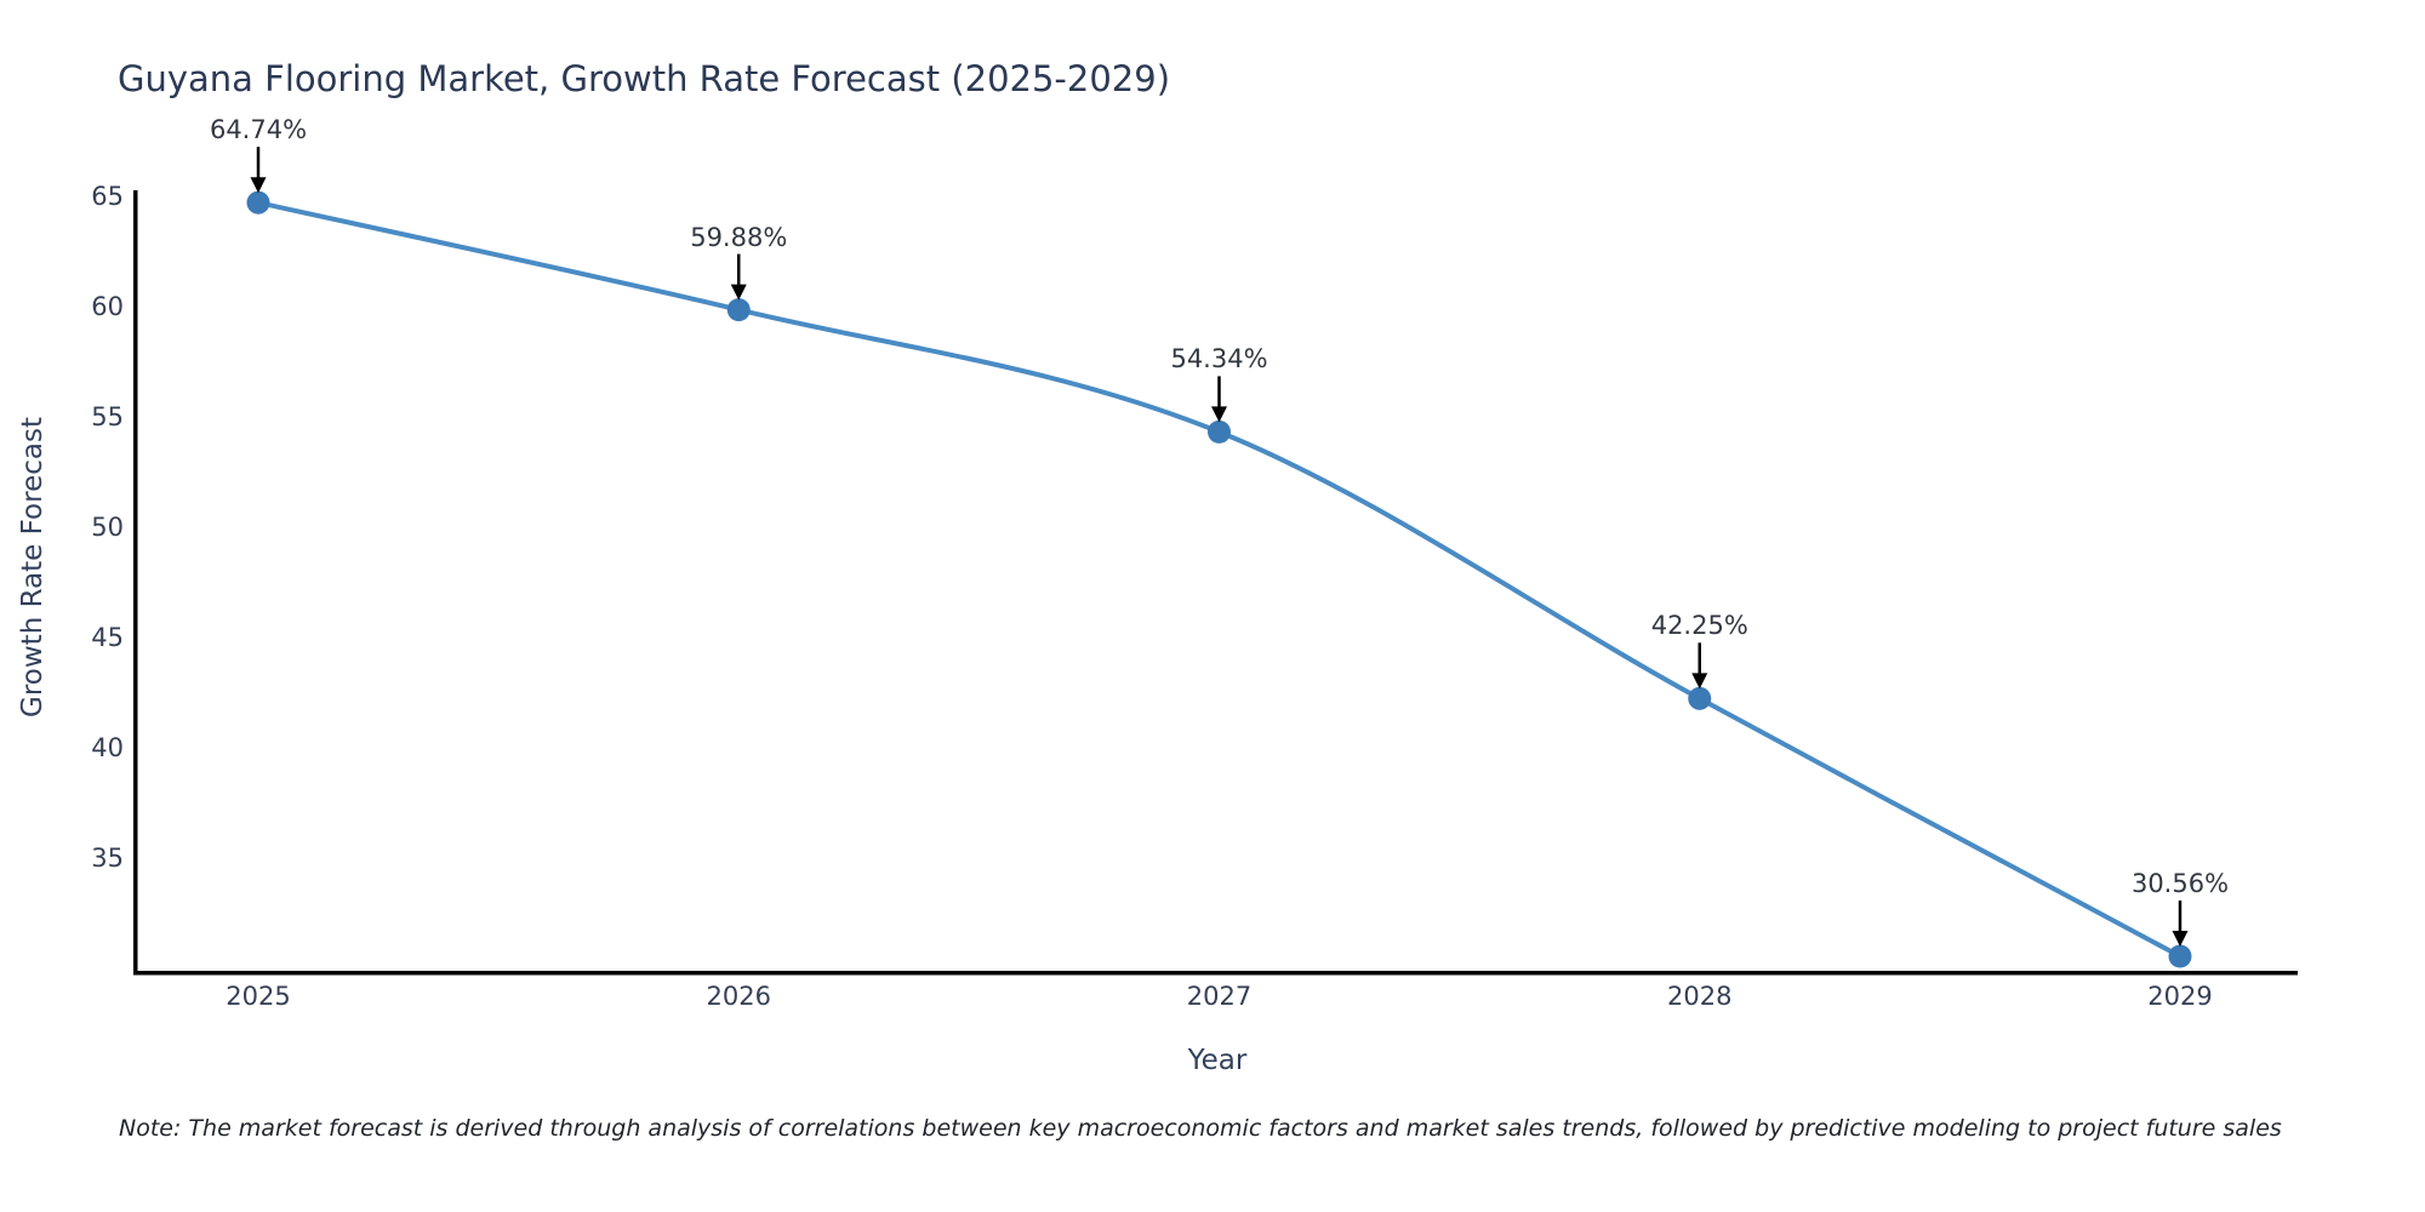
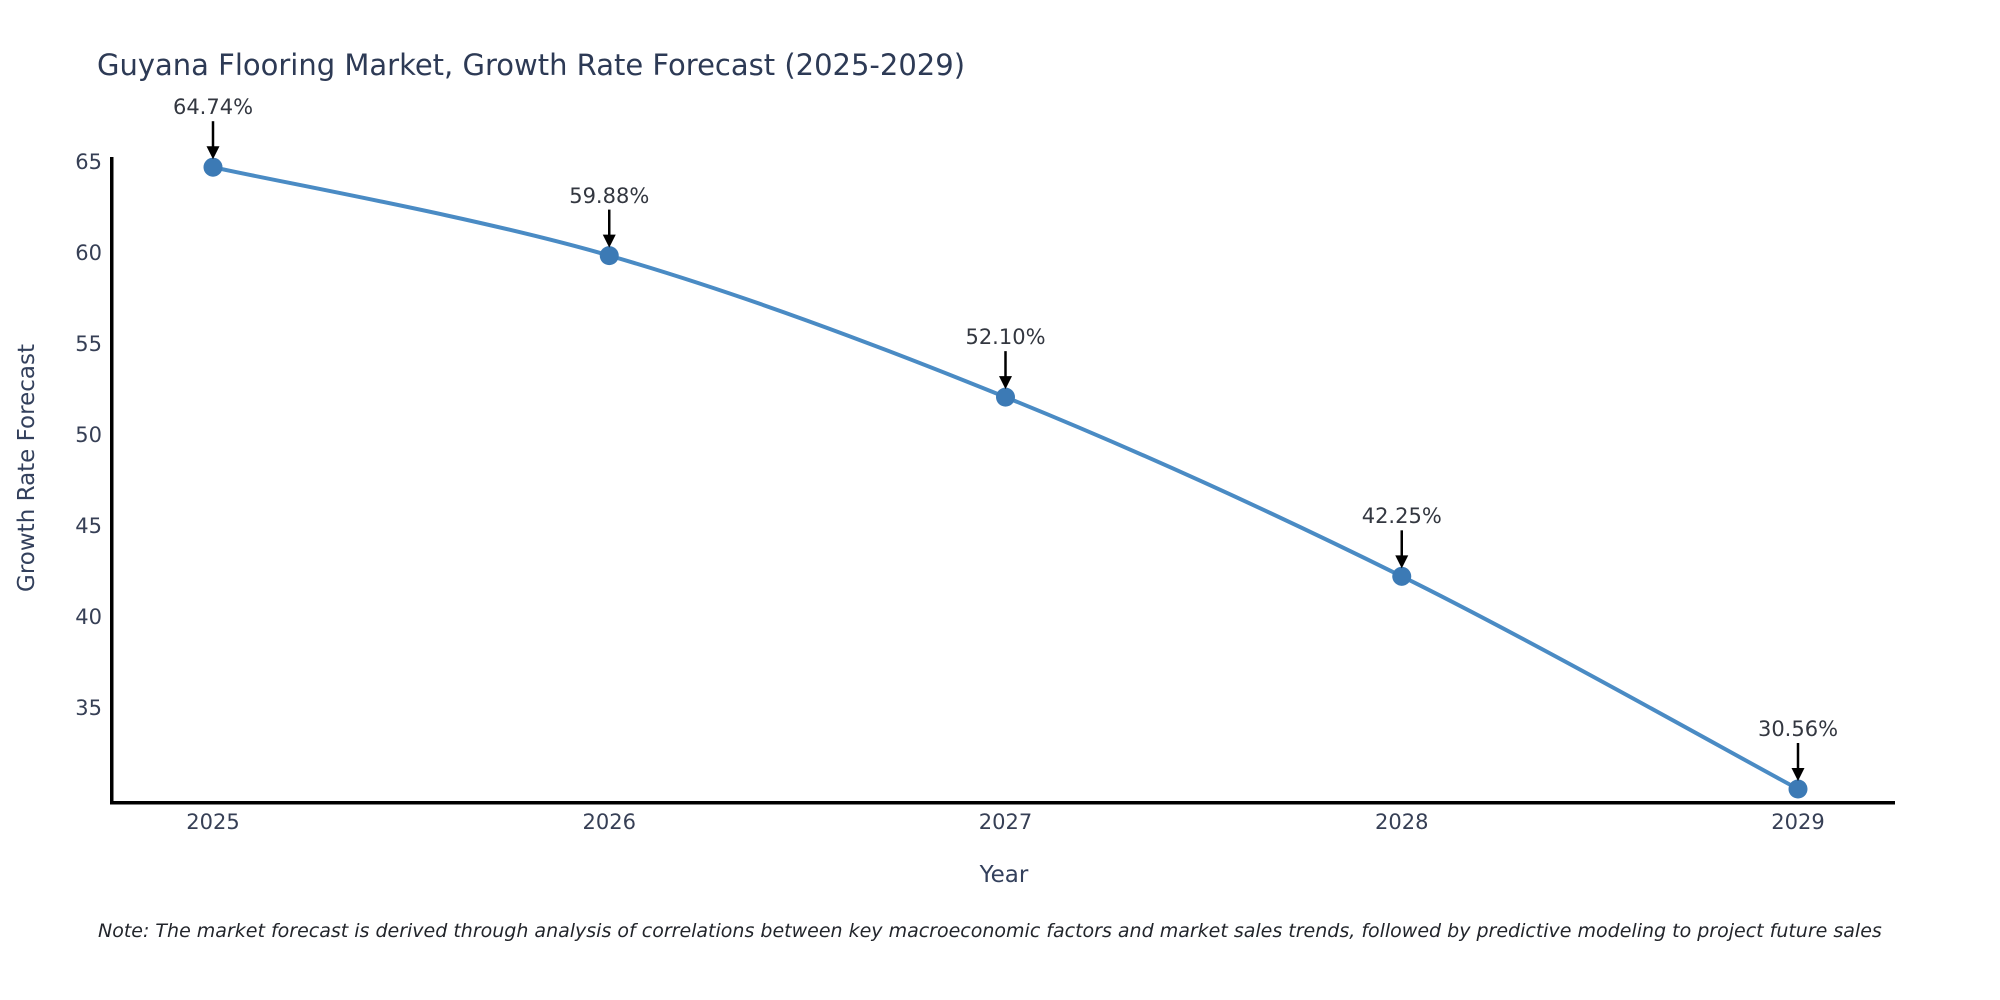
2027: 54.34% -> 52.10%
